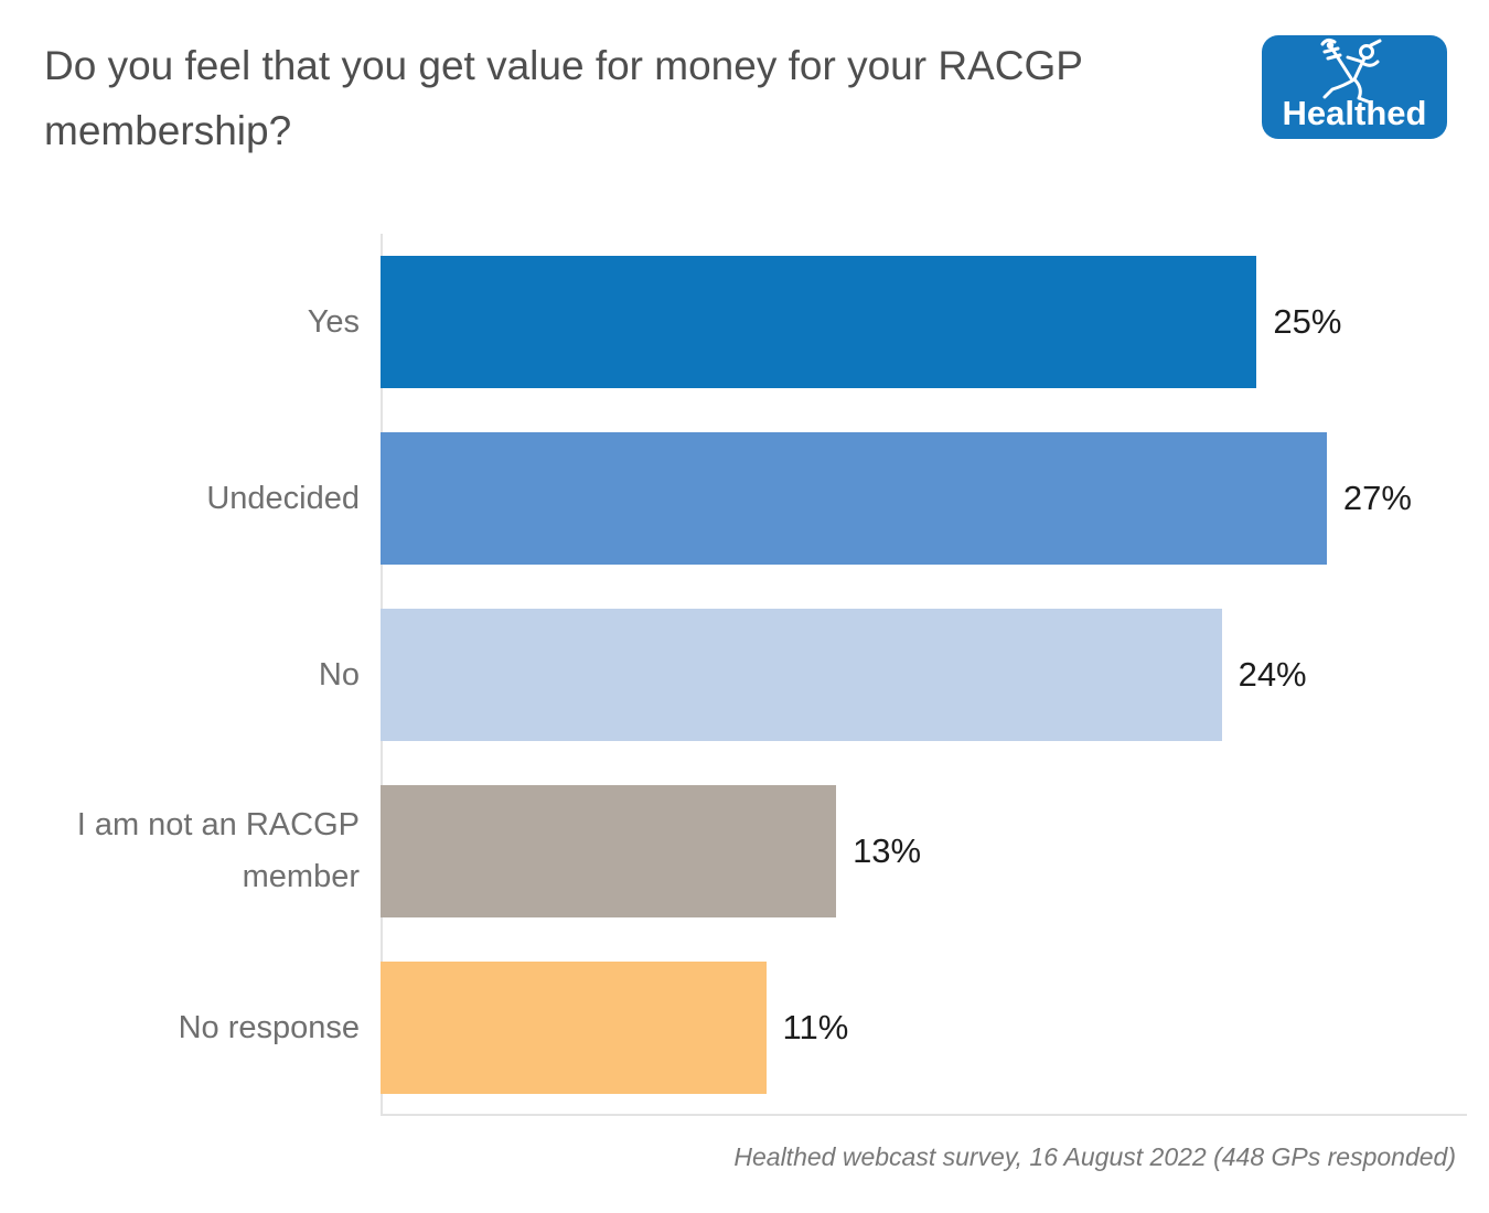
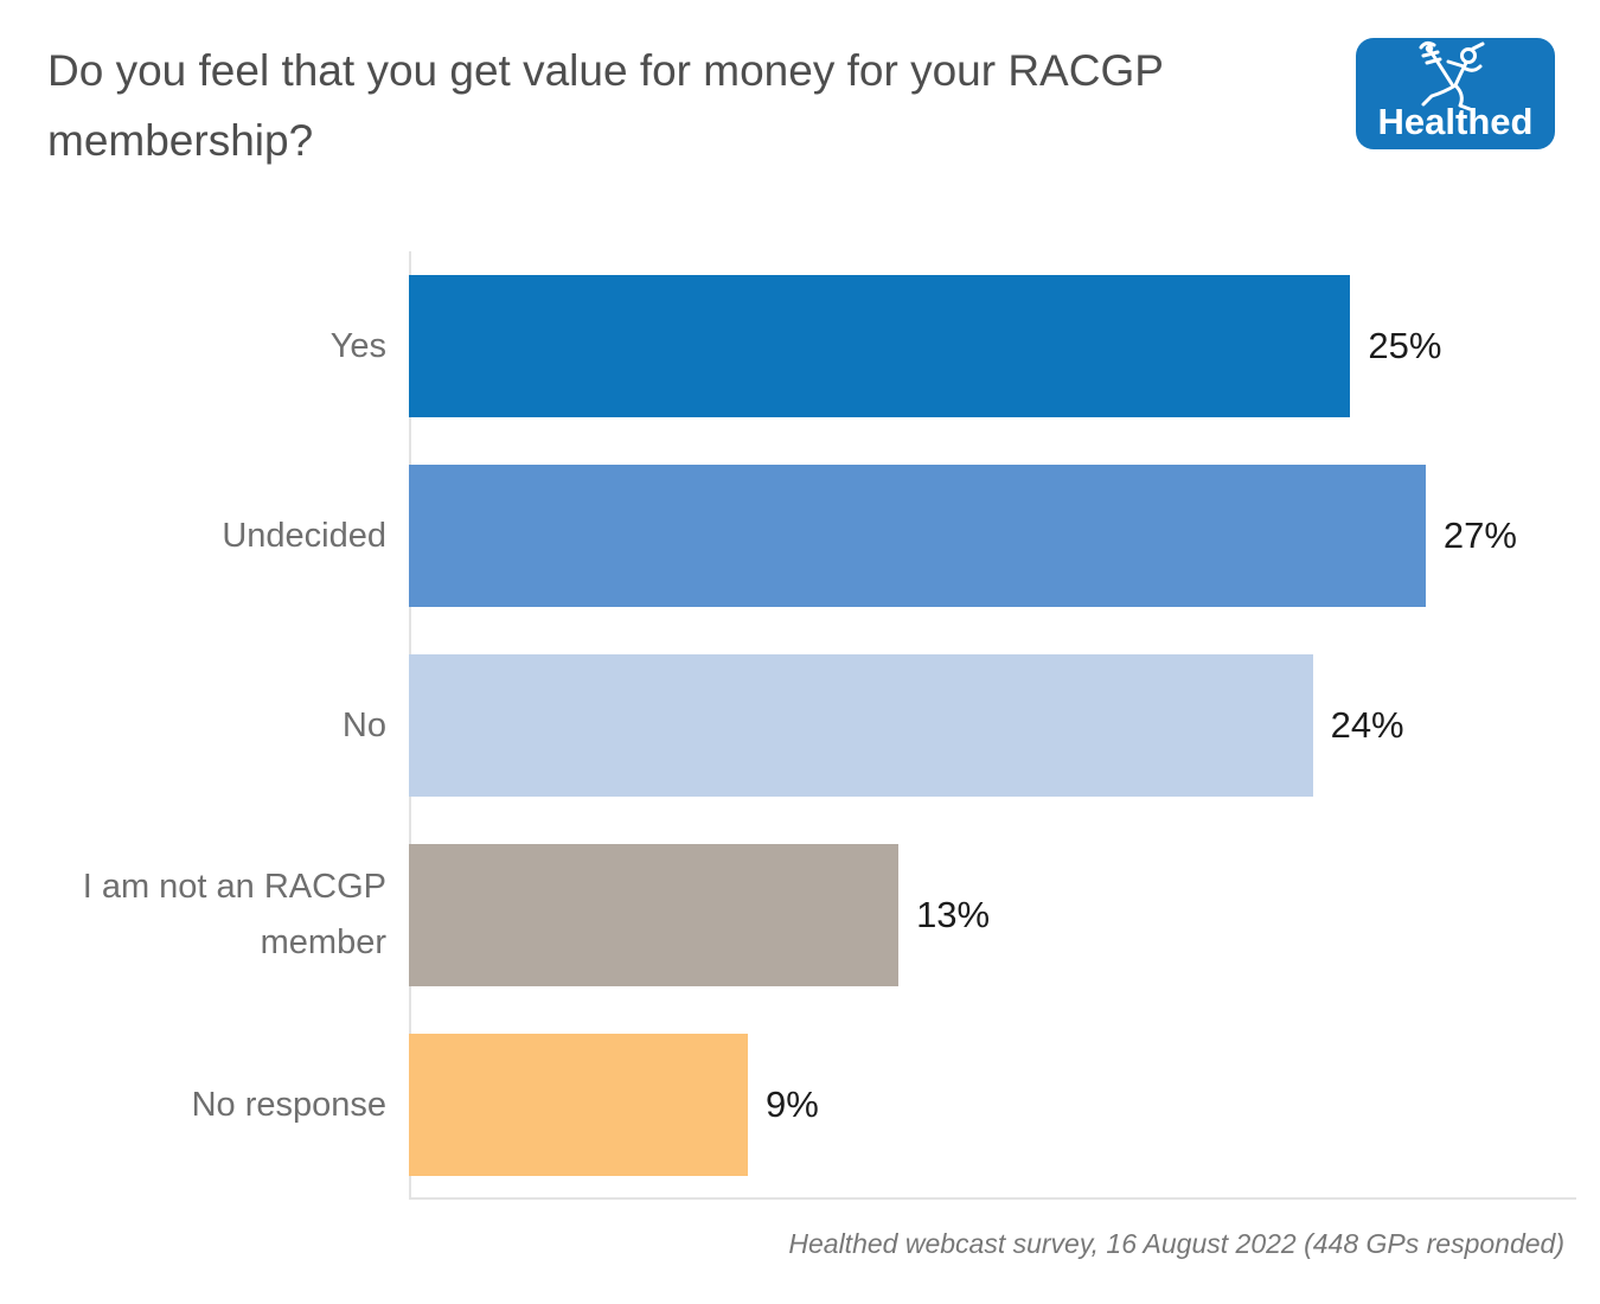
No response: 11% -> 9%
